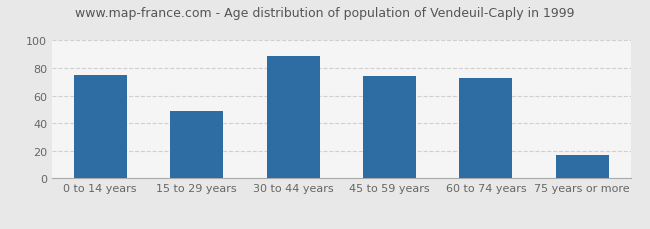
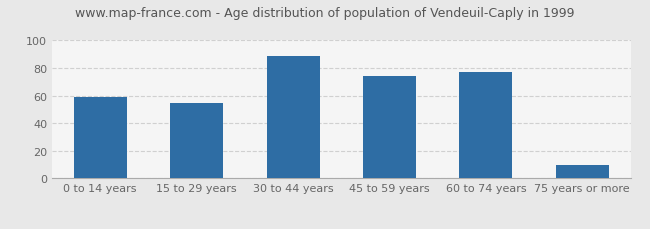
0 to 14 years: 75 -> 59
15 to 29 years: 49 -> 55
60 to 74 years: 73 -> 77
75 years or more: 17 -> 10
